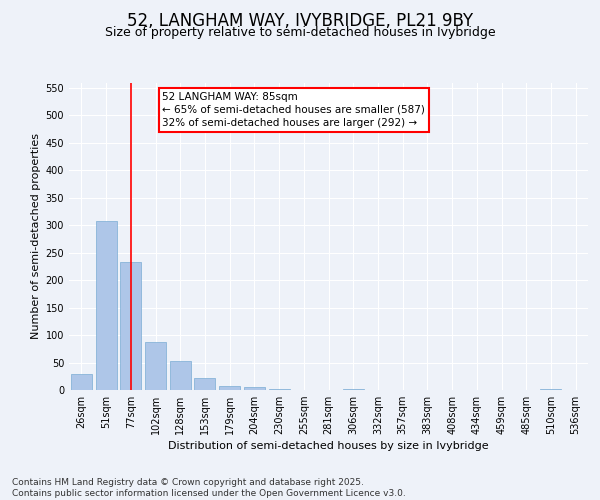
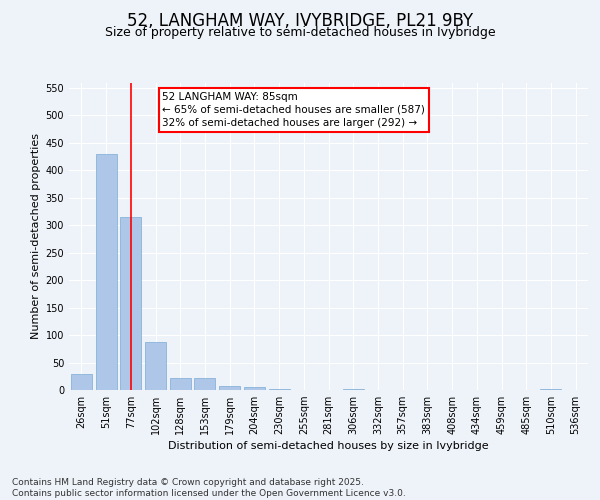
51sqm: 308 -> 430
77sqm: 234 -> 315
128sqm: 52 -> 22
